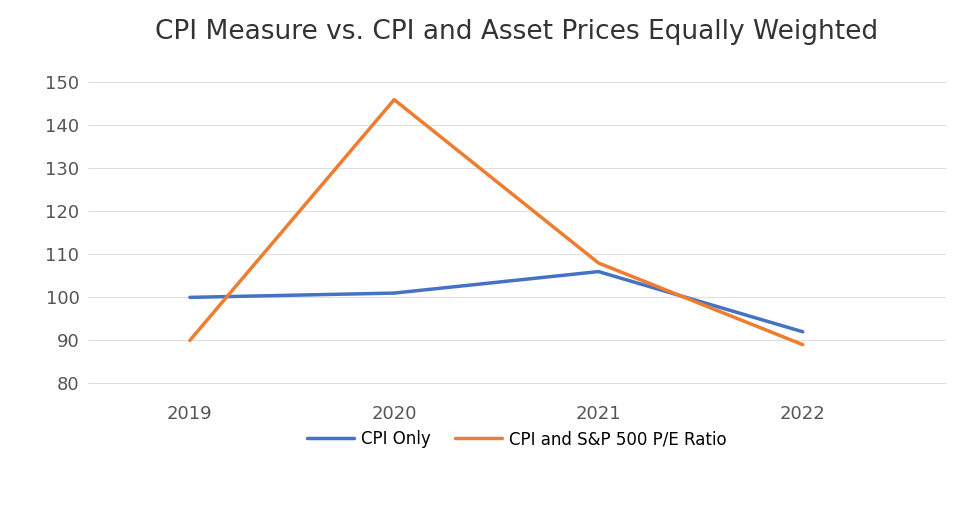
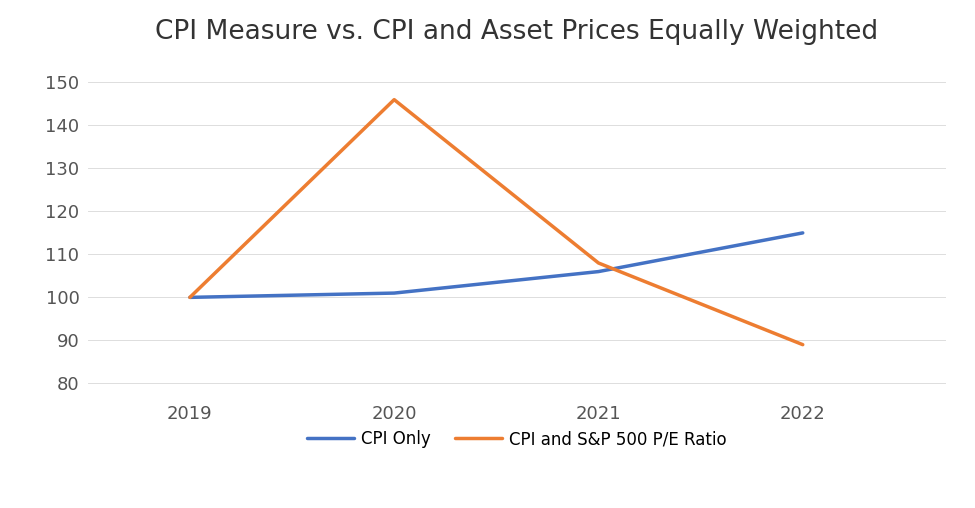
CPI and S&P 500 P/E Ratio/2019: 90 -> 100
CPI Only/2022: 92 -> 115
